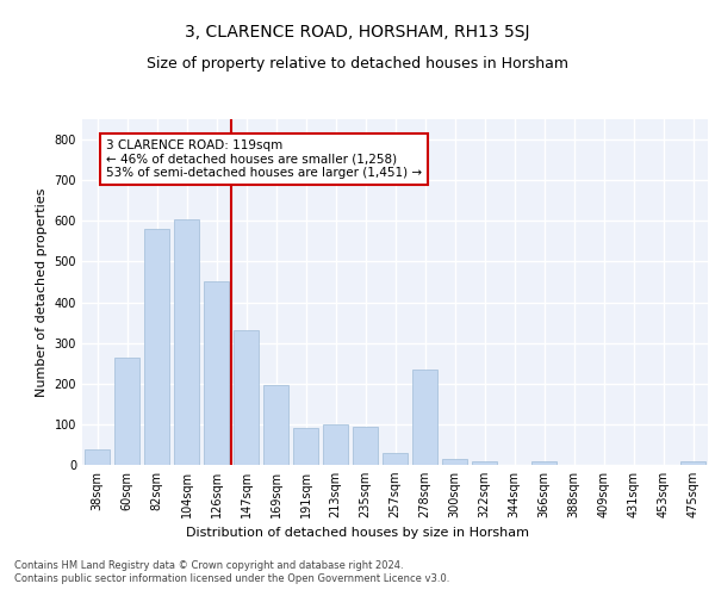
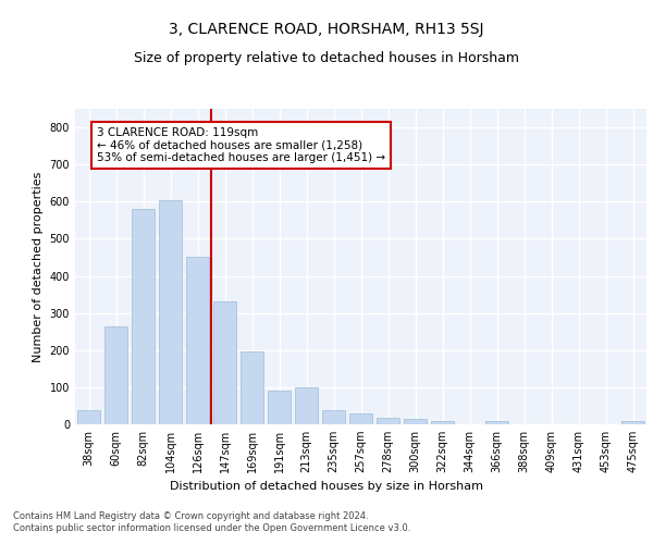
235sqm: 95 -> 38
278sqm: 235 -> 18
